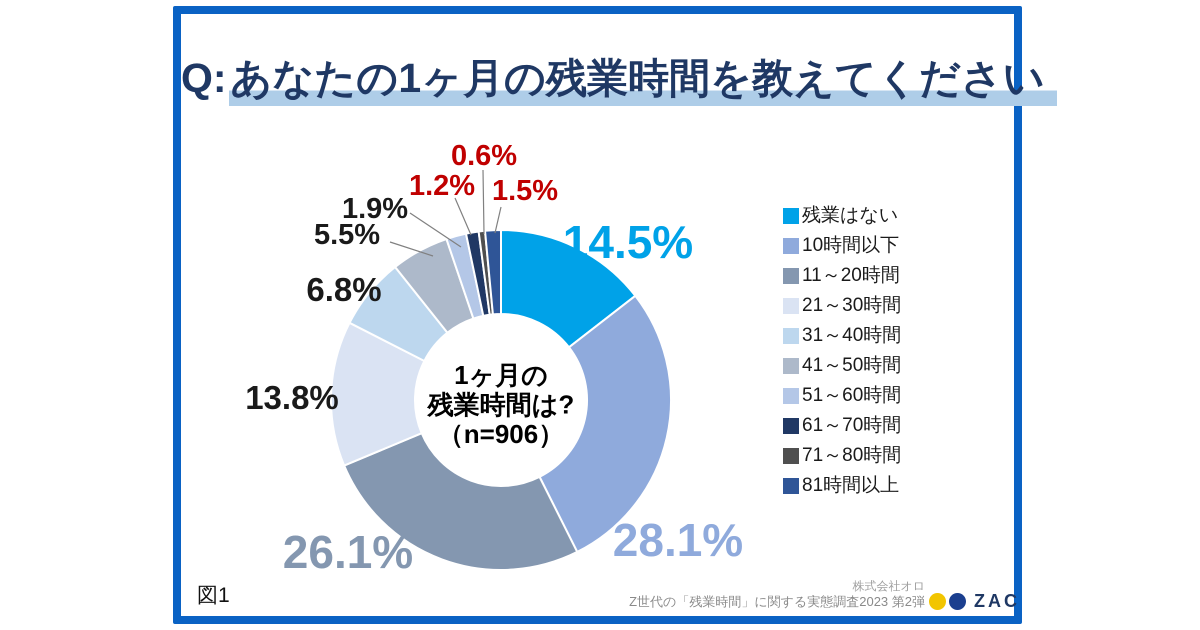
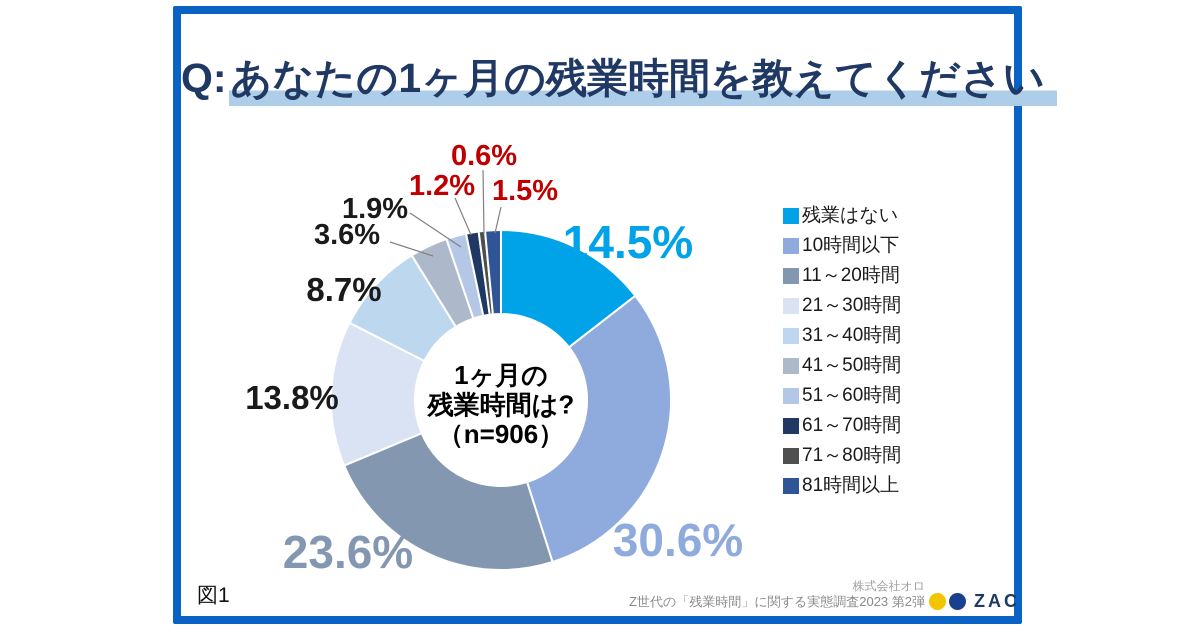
10時間以下: 28.1% -> 30.6%
11～20時間: 26.1% -> 23.6%
31～40時間: 6.8% -> 8.7%
41～50時間: 5.5% -> 3.6%
